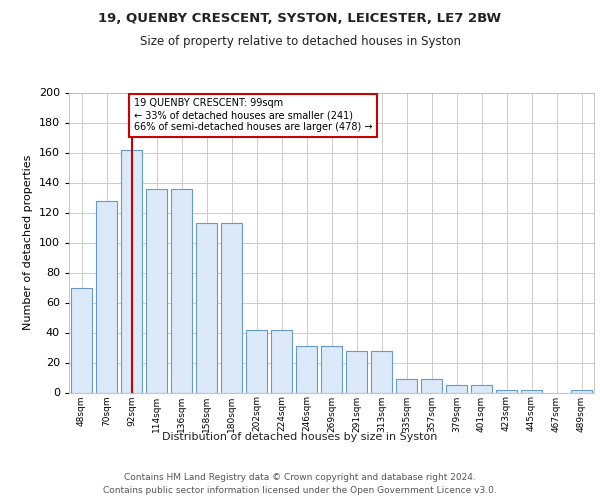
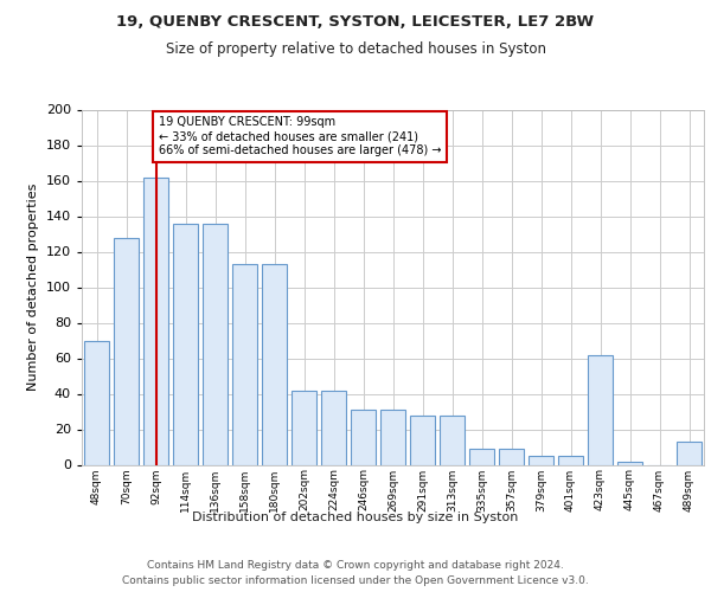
423sqm: 2 -> 62
489sqm: 2 -> 13
